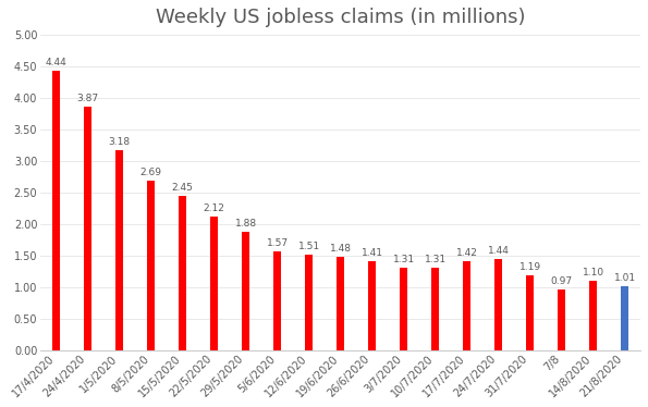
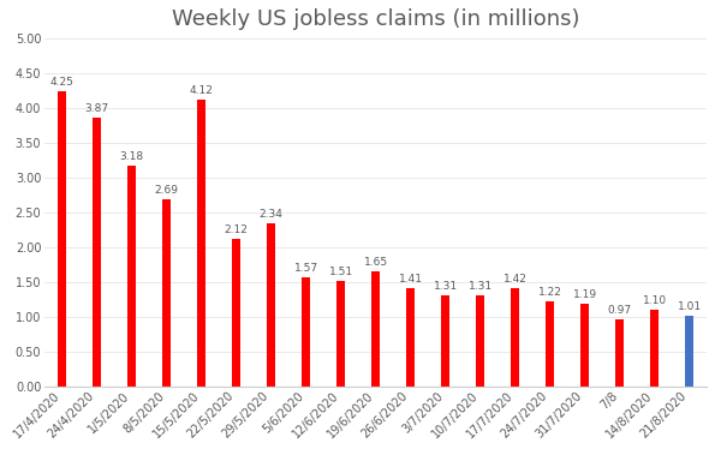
17/4/2020: 4.44 -> 4.25
15/5/2020: 2.45 -> 4.12
29/5/2020: 1.88 -> 2.34
19/6/2020: 1.48 -> 1.65
24/7/2020: 1.44 -> 1.22
